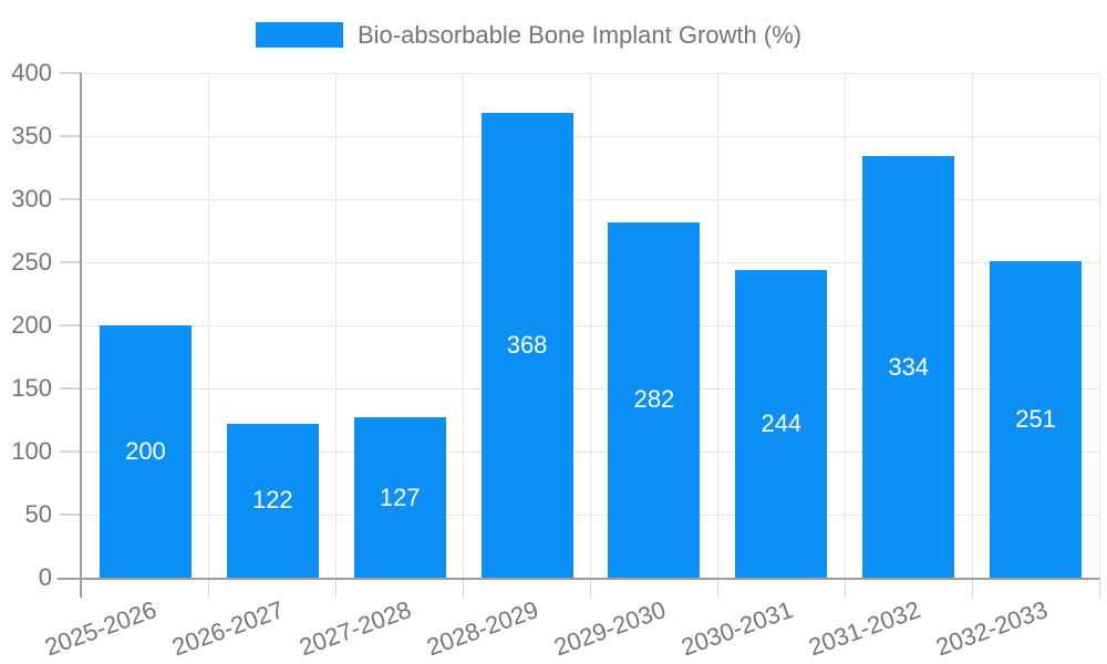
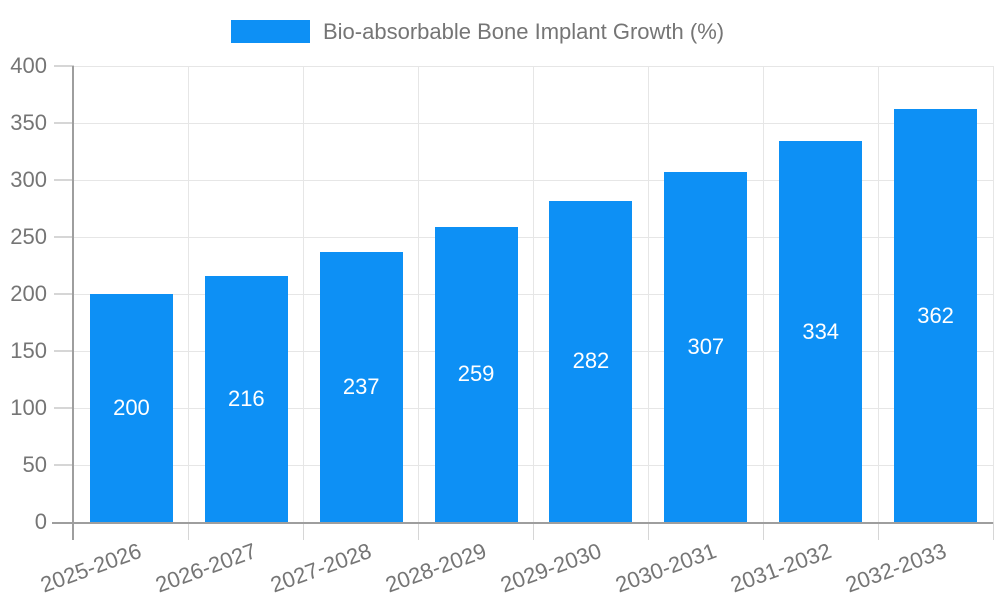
2026-2027: 122 -> 216
2027-2028: 127 -> 237
2028-2029: 368 -> 259
2030-2031: 244 -> 307
2032-2033: 251 -> 362
